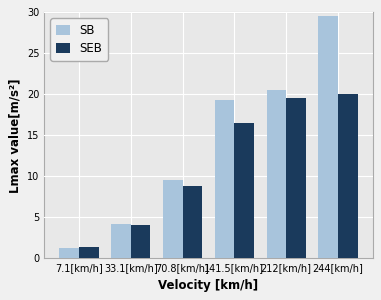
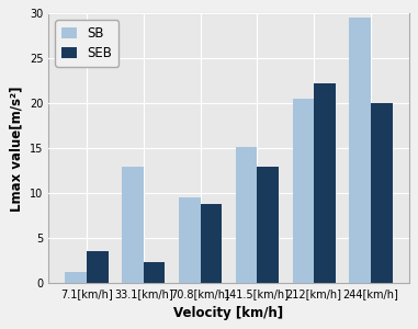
SEB/7.1[km/h]: 1.4 -> 3.6
SB/33.1[km/h]: 4.2 -> 13.0
SEB/33.1[km/h]: 4.1 -> 2.4
SB/141.5[km/h]: 19.3 -> 15.2
SEB/141.5[km/h]: 16.5 -> 13.0
SEB/212[km/h]: 19.5 -> 22.2
